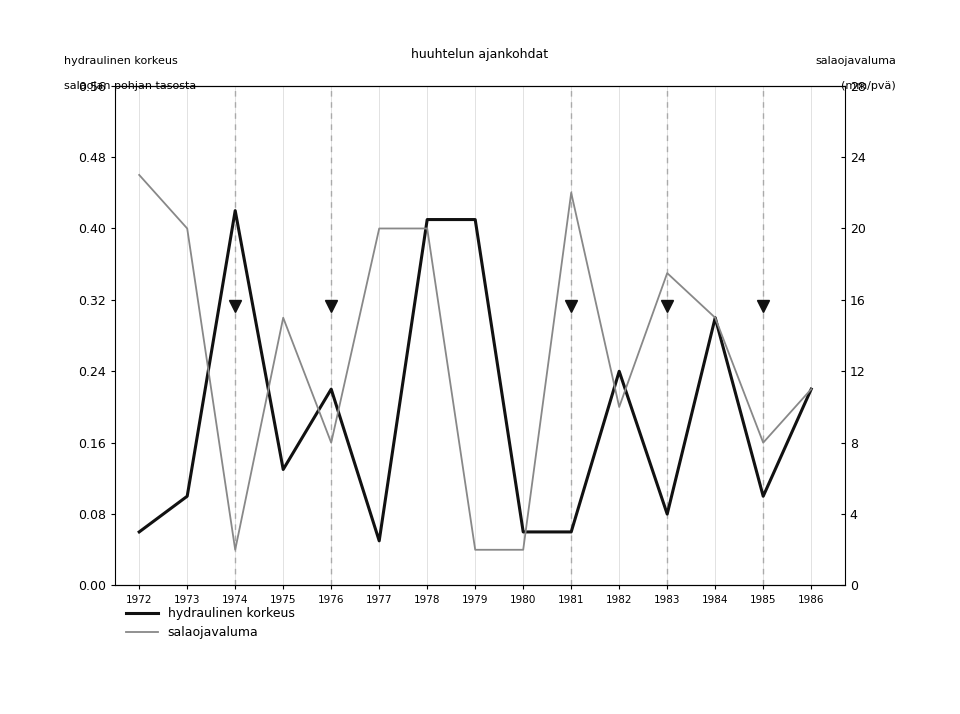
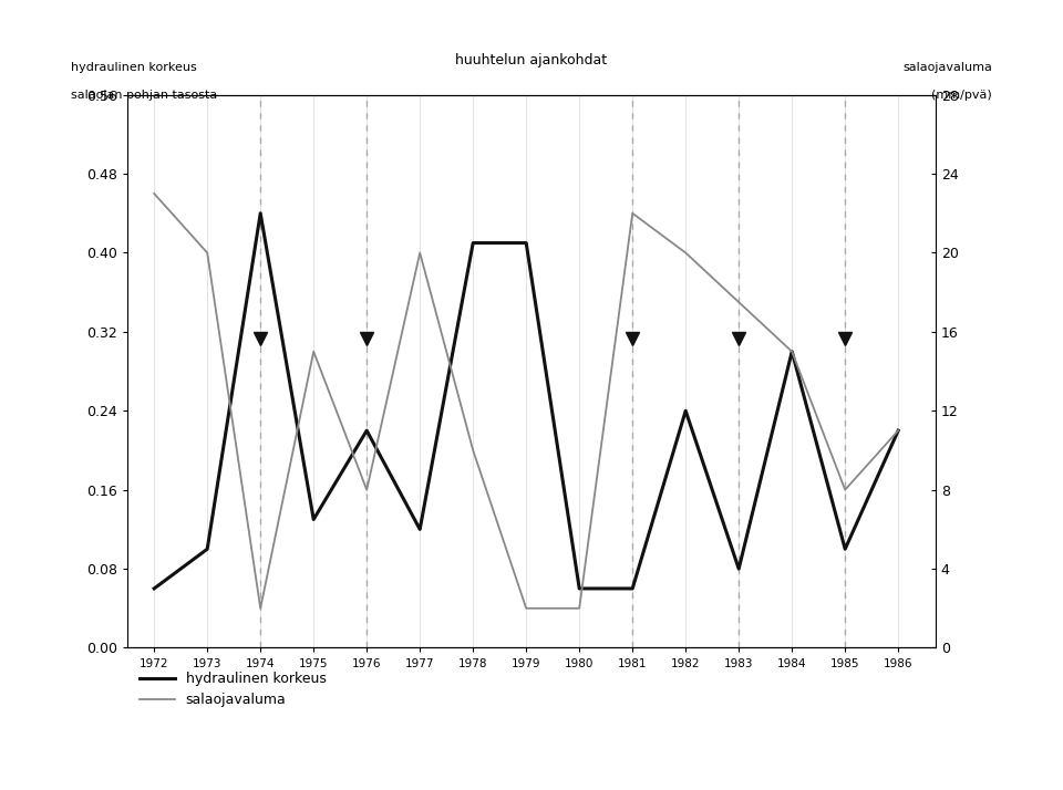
hydraulinen korkeus/1974: 0.42 -> 0.44
hydraulinen korkeus/1977: 0.05 -> 0.12
salaojavaluma/1978: 20.0 -> 10.0
salaojavaluma/1982: 10.0 -> 20.0
